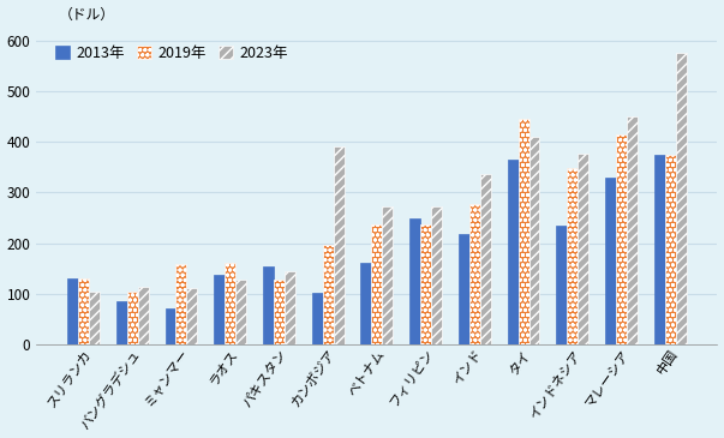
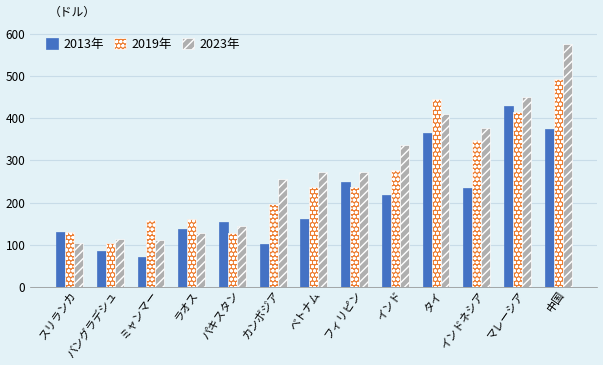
2023年/カンボジア: 390 -> 257
2013年/マレーシア: 330 -> 429
2019年/中国: 375 -> 493
